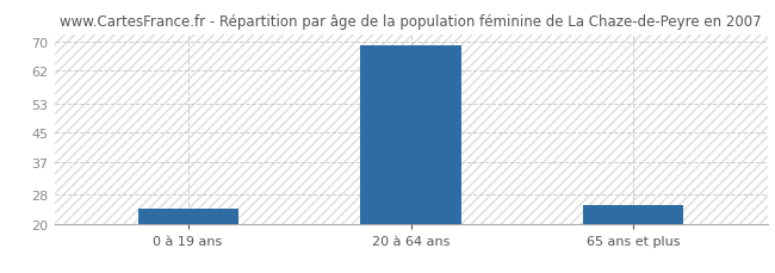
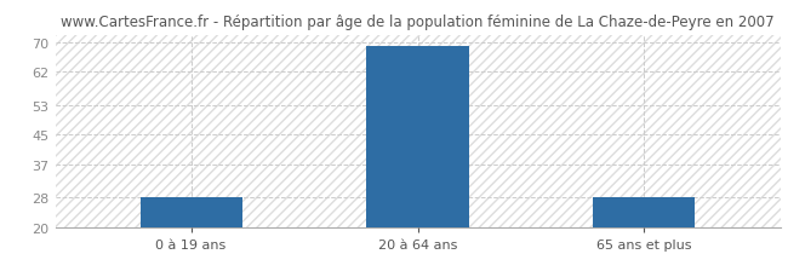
0 à 19 ans: 24 -> 28
65 ans et plus: 25 -> 28
